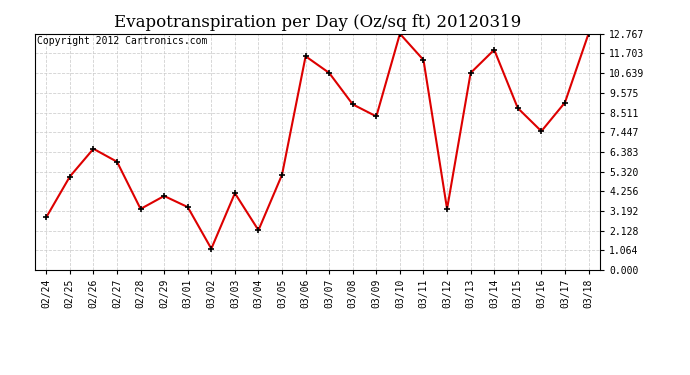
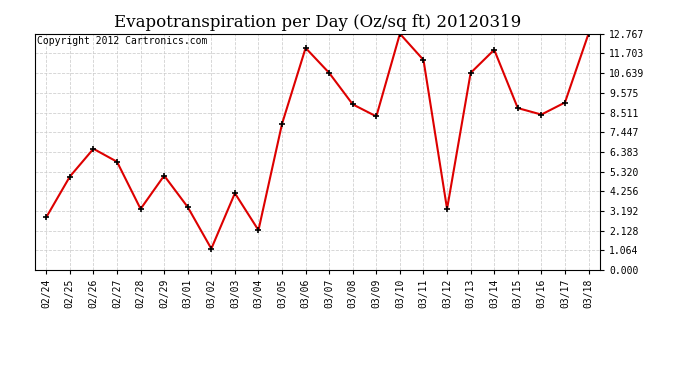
02/29: 4.0 -> 5.1
03/05: 5.2 -> 7.9
03/06: 11.6 -> 12.0
03/16: 7.5 -> 8.4
